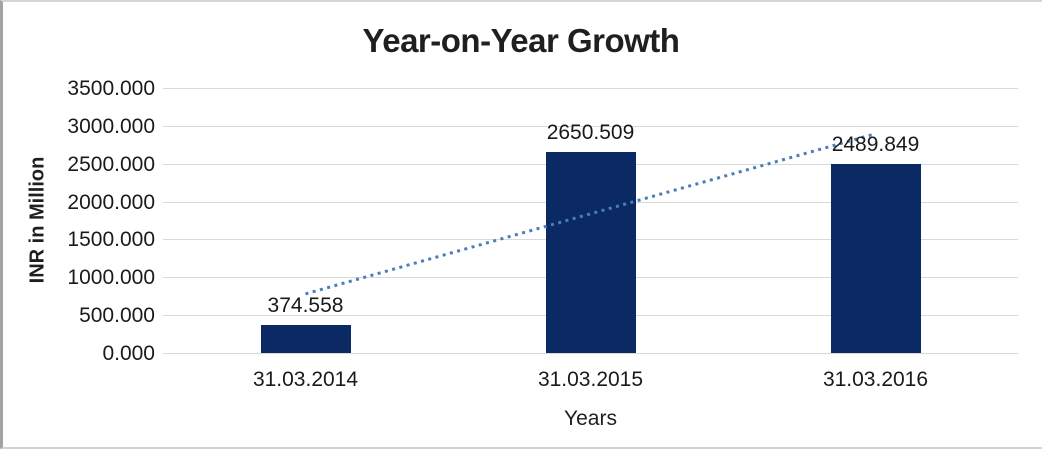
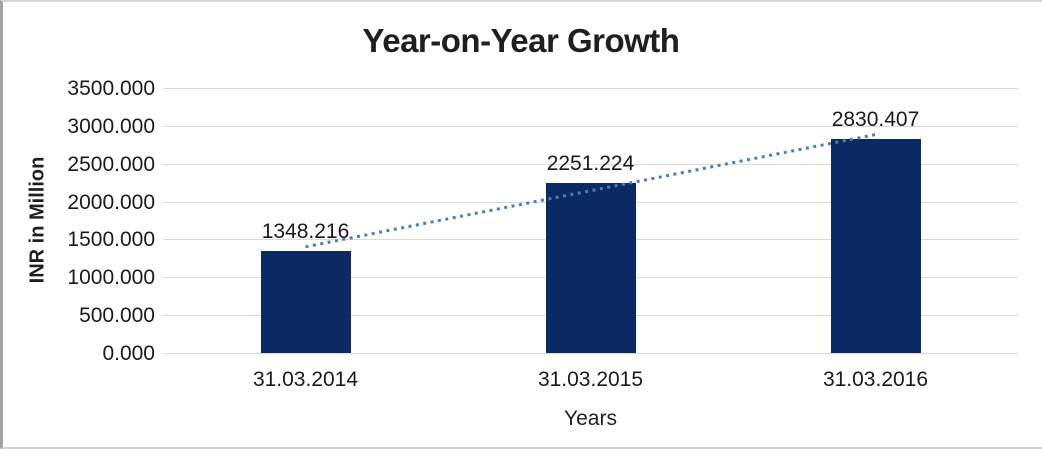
31.03.2014: 374.558 -> 1348.216
31.03.2015: 2650.509 -> 2251.224
31.03.2016: 2489.849 -> 2830.407
